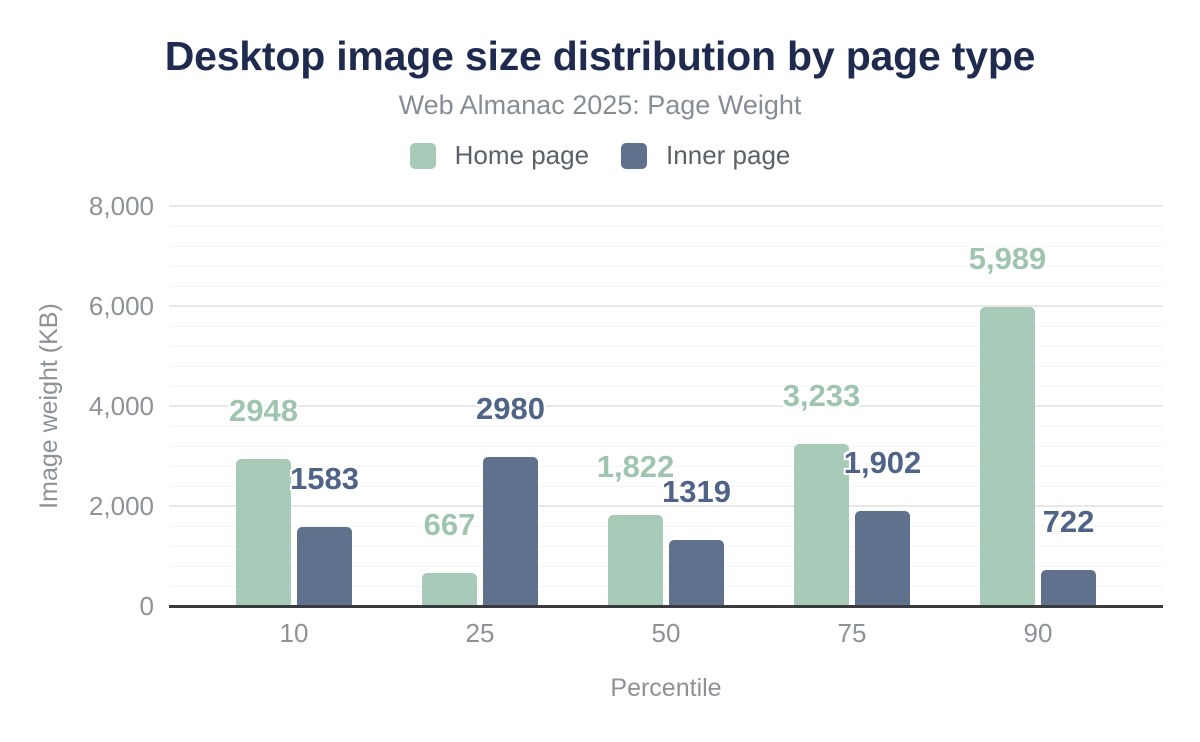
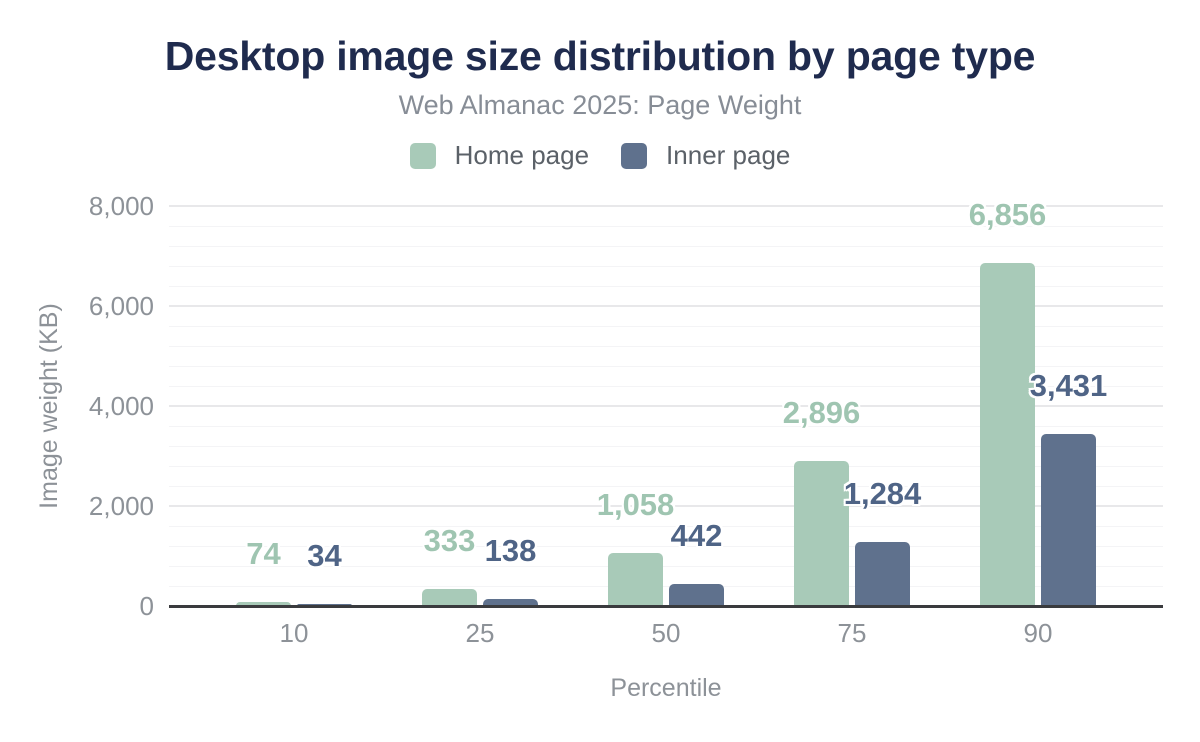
Home page/10: 2948 -> 74
Inner page/10: 1583 -> 34
Home page/25: 667 -> 333
Inner page/25: 2980 -> 138
Home page/50: 1,822 -> 1,058
Inner page/50: 1319 -> 442
Home page/75: 3,233 -> 2,896
Inner page/75: 1,902 -> 1,284
Home page/90: 5,989 -> 6,856
Inner page/90: 722 -> 3,431
